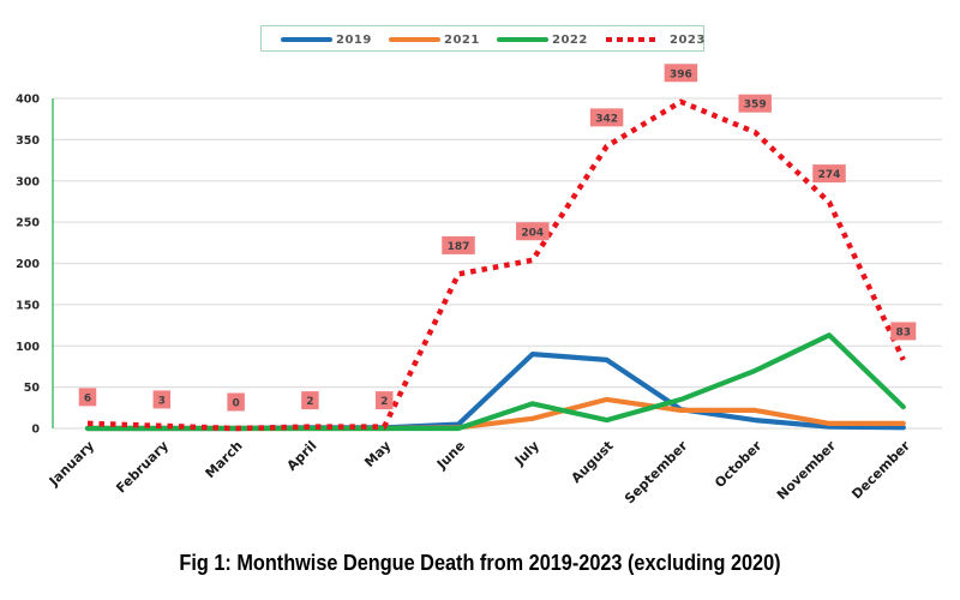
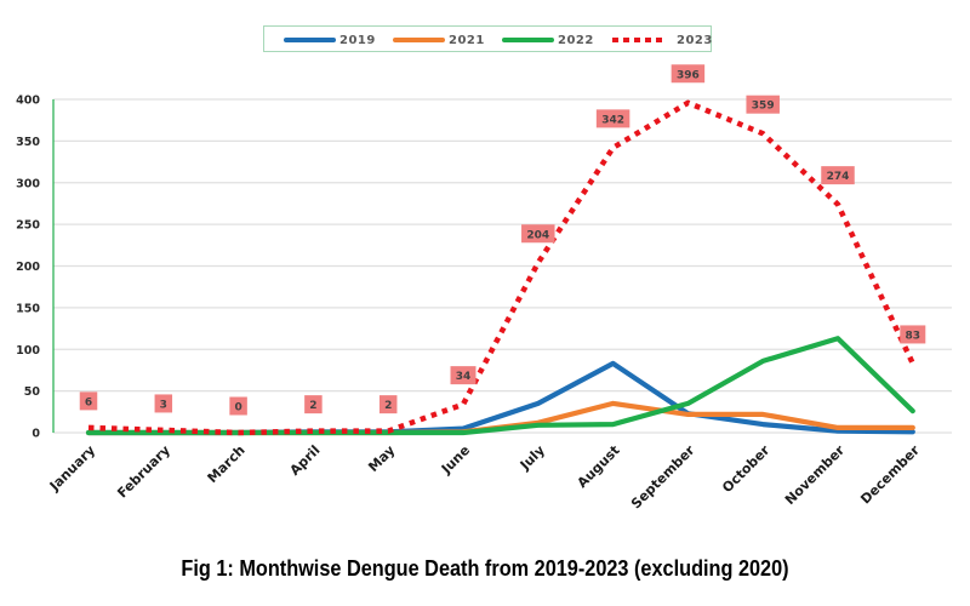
2023/June: 187 -> 34
2019/July: 90 -> 40
2022/July: 30 -> 10
2022/October: 70 -> 90
